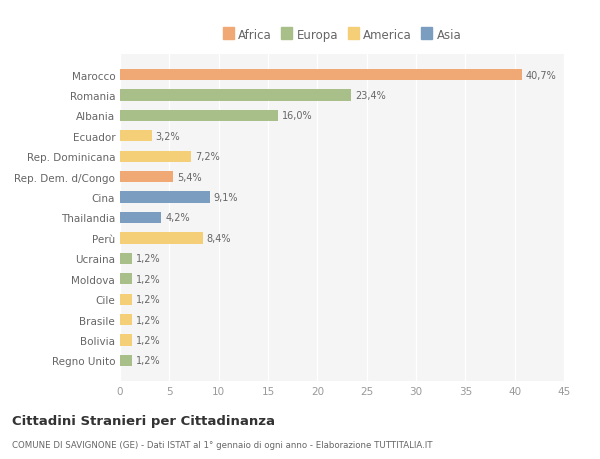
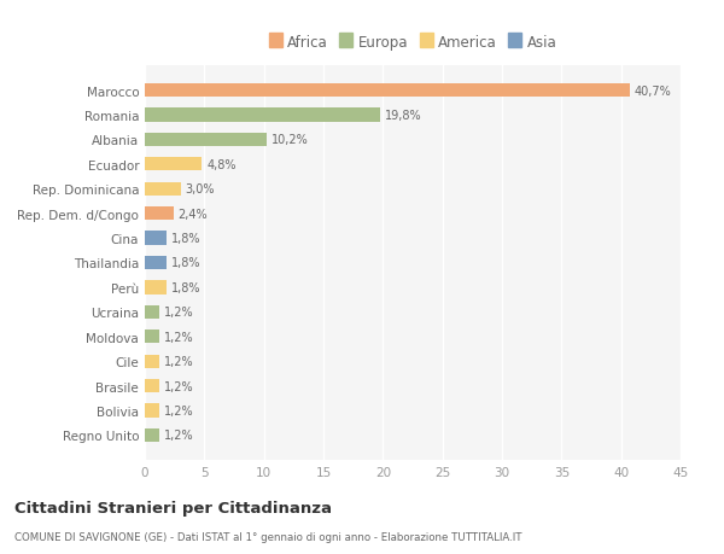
Romania: 23,4% -> 19,8%
Albania: 16,0% -> 10,2%
Ecuador: 3,2% -> 4,8%
Rep. Dominicana: 7,2% -> 3,0%
Rep. Dem. d/Congo: 5,4% -> 2,4%
Cina: 9,1% -> 1,8%
Thailandia: 4,2% -> 1,8%
Perù: 8,4% -> 1,8%
